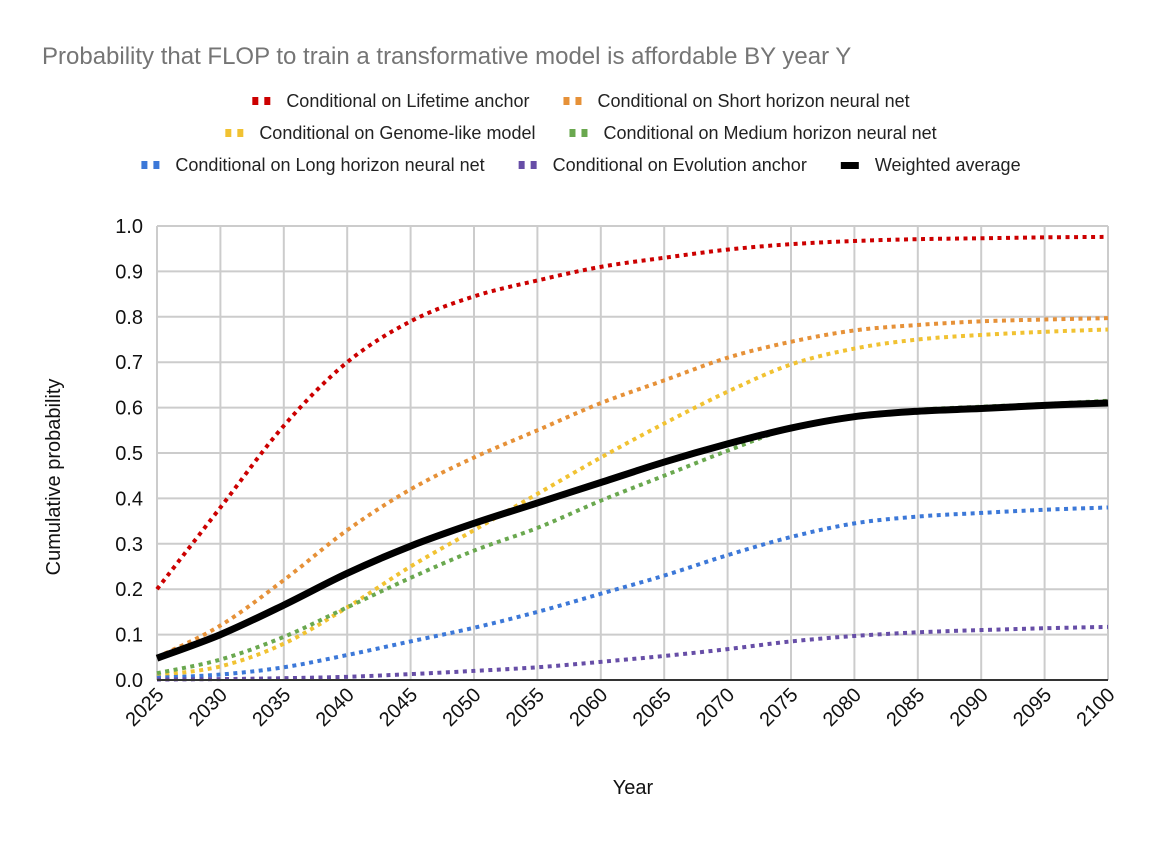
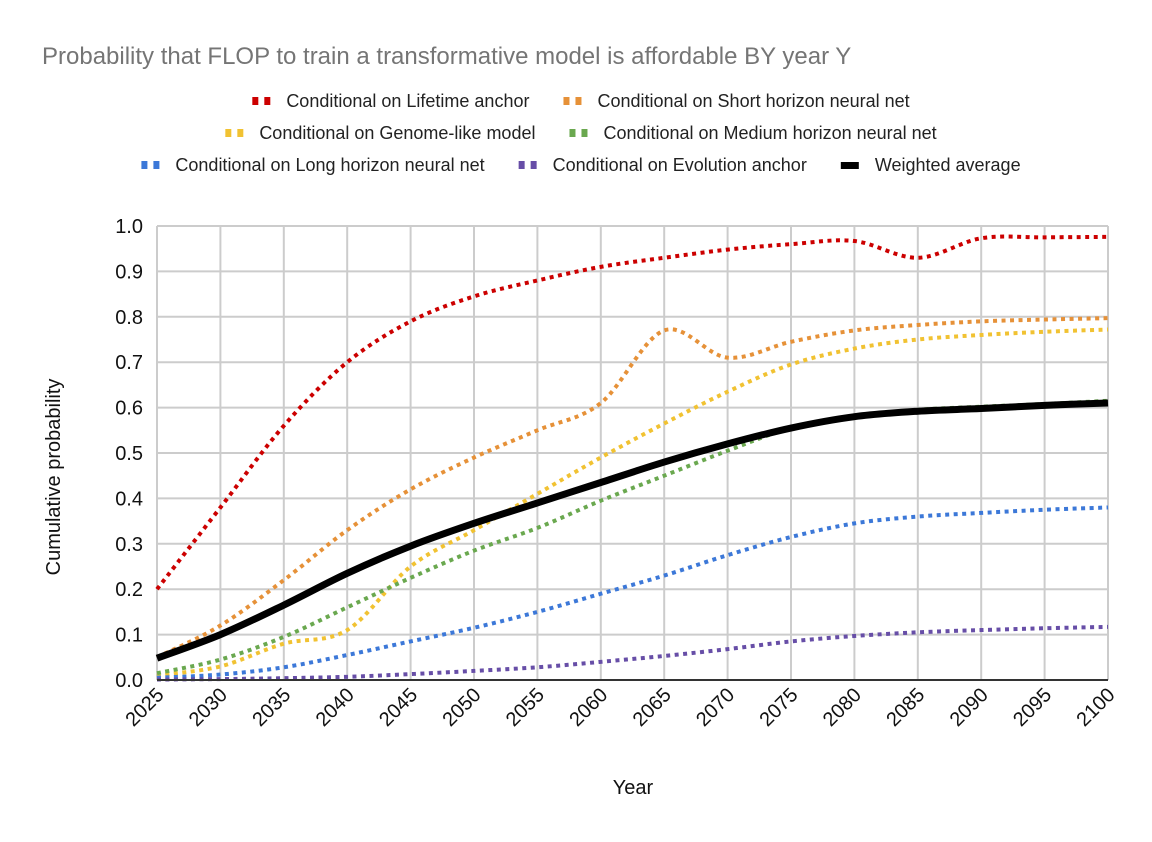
Conditional on Genome-like model/2040: 0.16 -> 0.11
Conditional on Short horizon neural net/2065: 0.66 -> 0.77
Conditional on Lifetime anchor/2085: 0.97 -> 0.93
